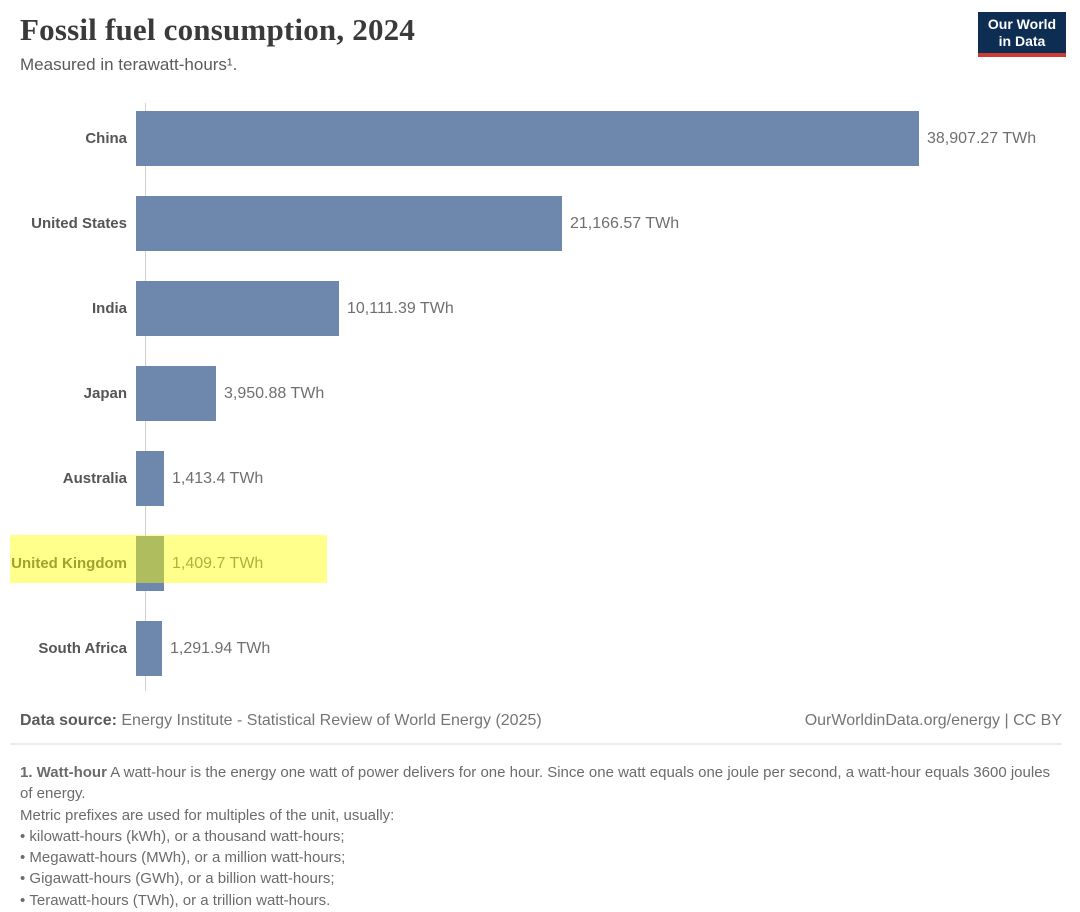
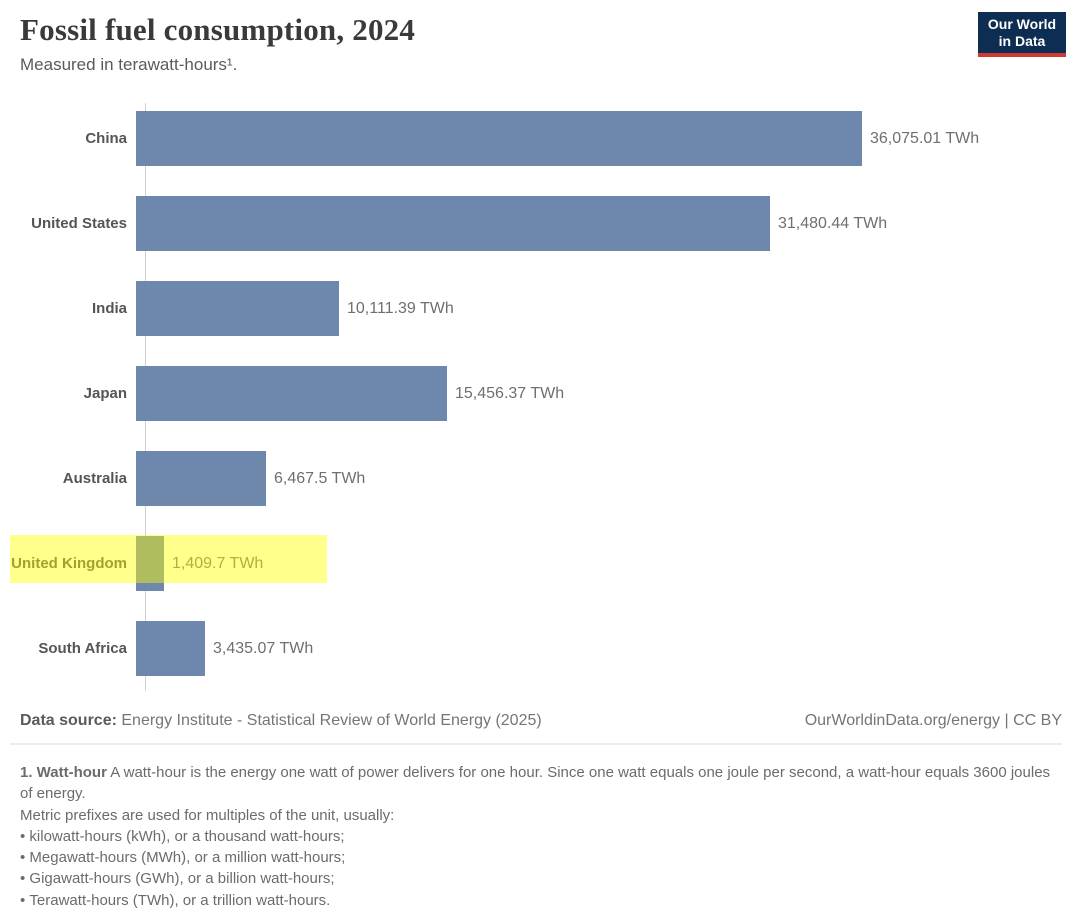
China: 38,907.27 -> 36,075.01
United States: 21,166.57 -> 31,480.44
Japan: 3,950.88 -> 15,456.37
Australia: 1,413.4 -> 6,467.5
South Africa: 1,291.94 -> 3,435.07
